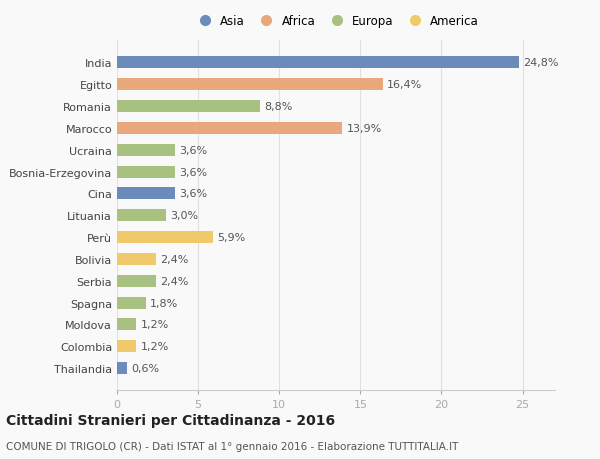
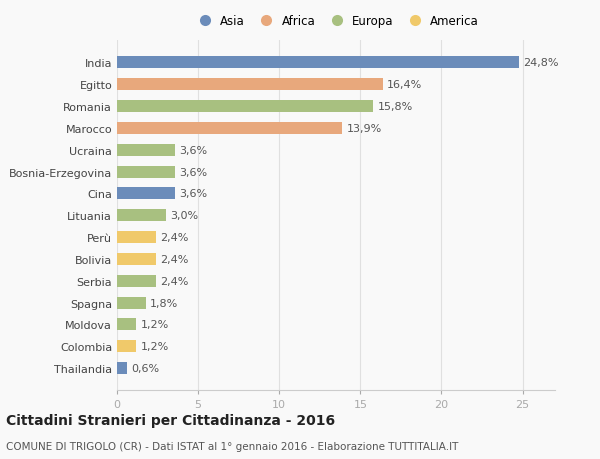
Romania: 8,8% -> 15,8%
Perù: 5,9% -> 2,4%
